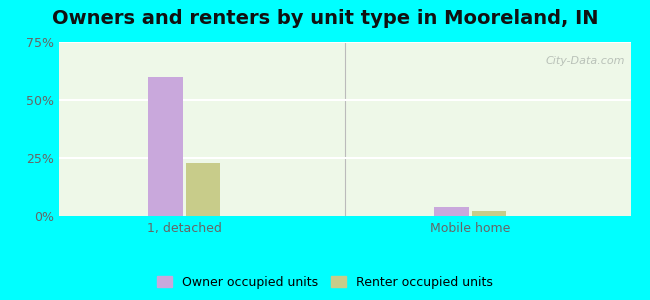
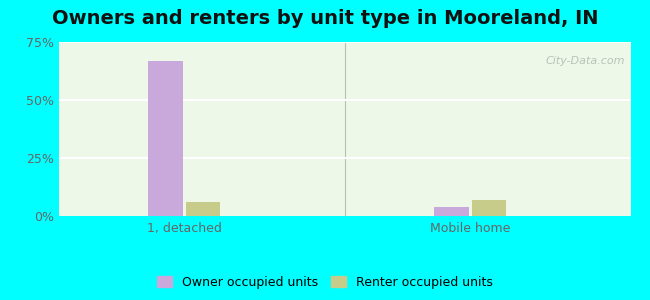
Owner occupied units/1, detached: 60% -> 67%
Renter occupied units/1, detached: 23% -> 6%
Renter occupied units/Mobile home: 2% -> 7%
